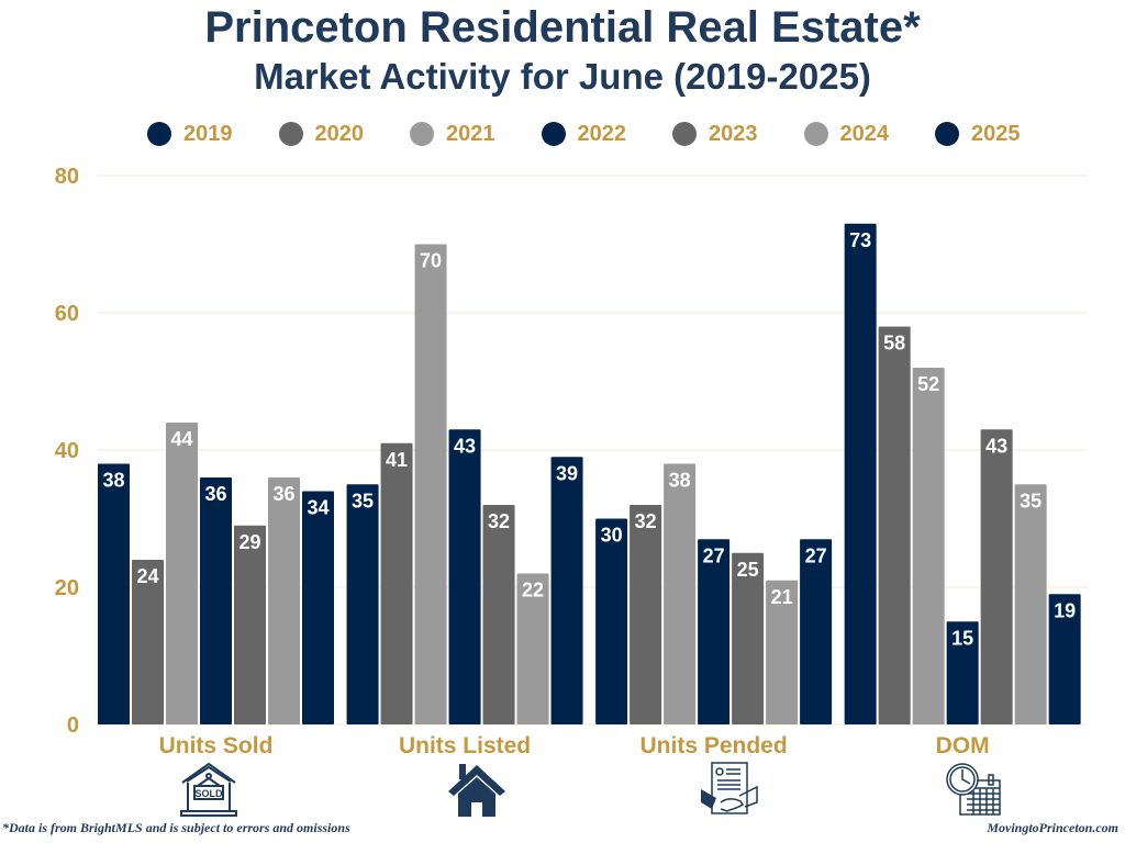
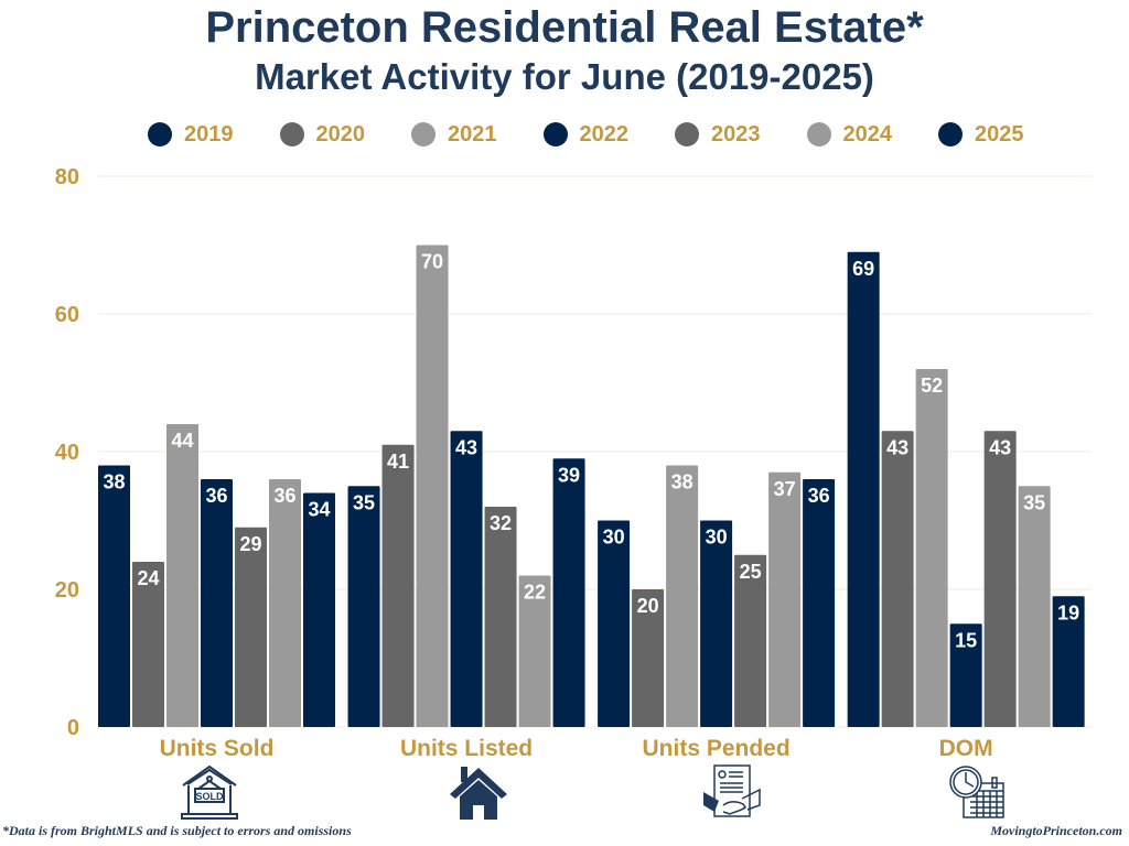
2020/Units Pended: 32 -> 20
2022/Units Pended: 27 -> 30
2024/Units Pended: 21 -> 37
2025/Units Pended: 27 -> 36
2019/DOM: 73 -> 69
2020/DOM: 58 -> 43
